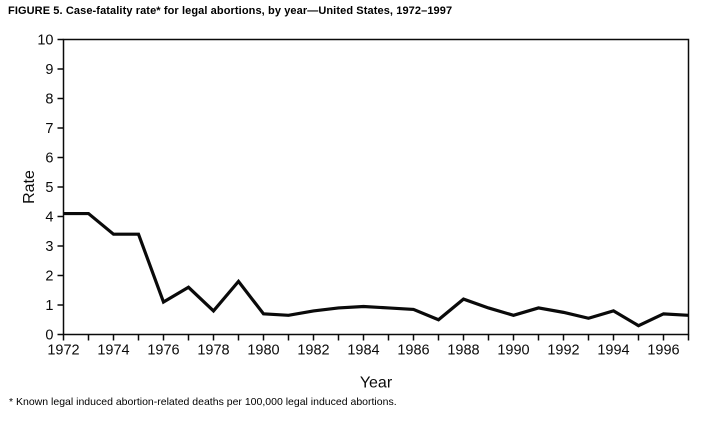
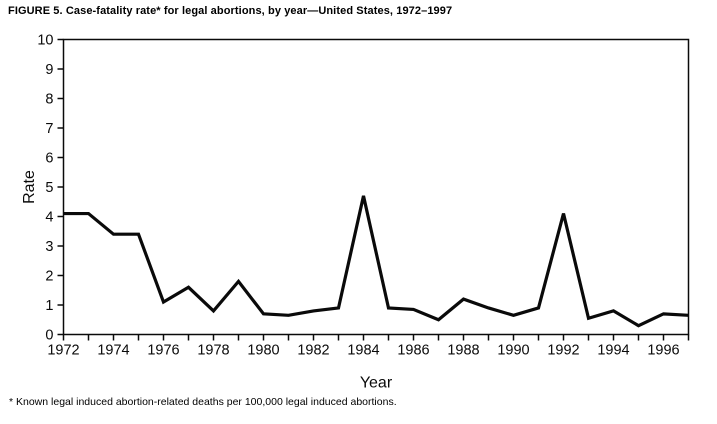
1984: 0.9 -> 4.7
1992: 0.8 -> 4.1
